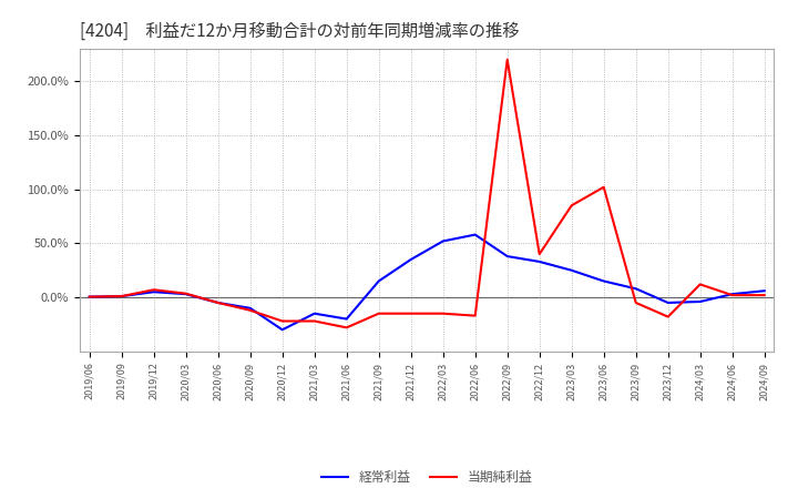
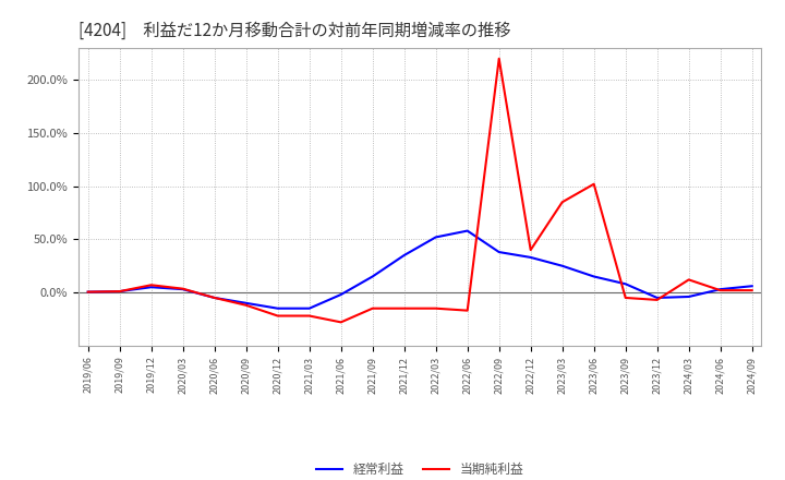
経常利益/2020/12: -30% -> -15%
経常利益/2021/06: -20% -> -2%
当期純利益/2023/12: -18% -> -7%
